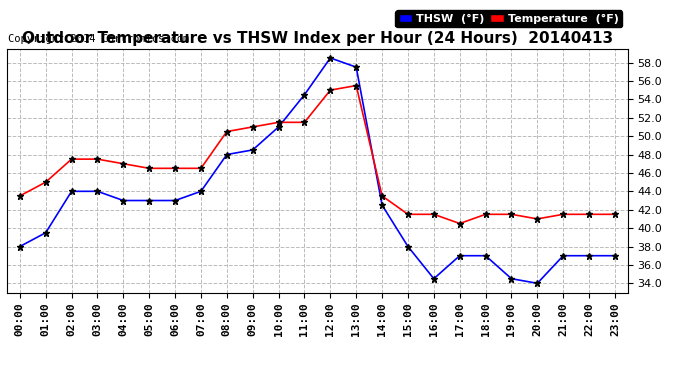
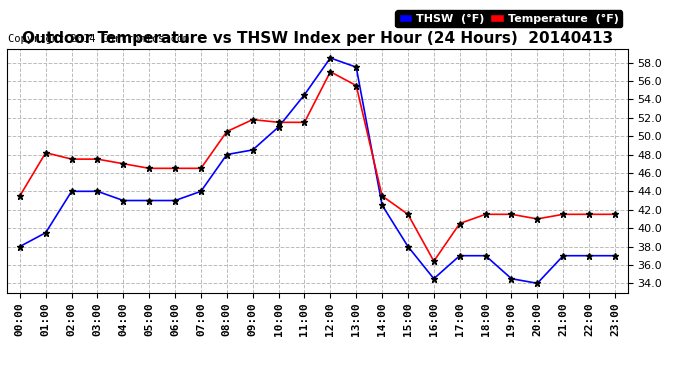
Temperature (°F)/01:00: 45.0 -> 48.2
Temperature (°F)/09:00: 51.0 -> 51.8
Temperature (°F)/12:00: 55.0 -> 57.0
Temperature (°F)/16:00: 41.5 -> 36.4
